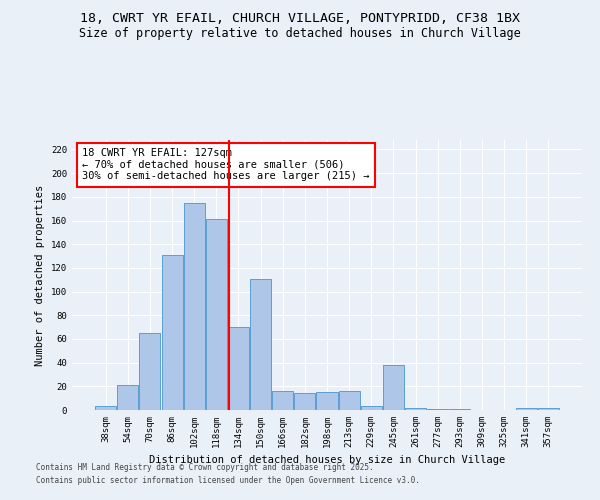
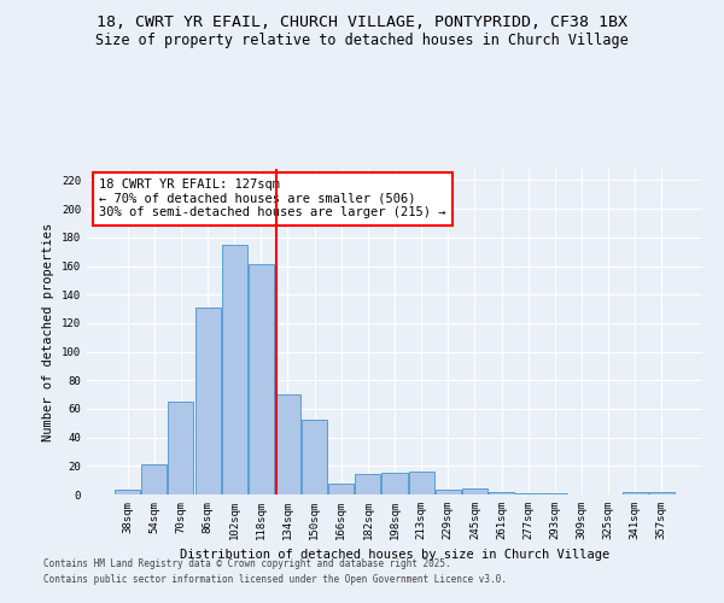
150sqm: 111 -> 52
166sqm: 16 -> 8
245sqm: 38 -> 4
